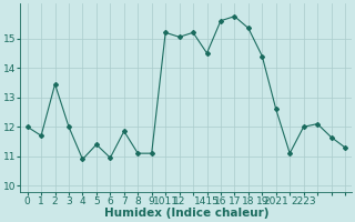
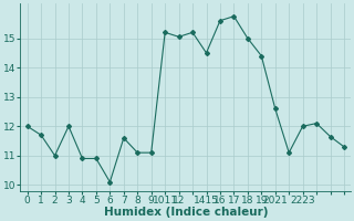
2: 13.45 -> 11.00
5: 11.40 -> 10.90
6: 10.95 -> 10.10
7: 11.85 -> 11.60
18: 15.35 -> 15.00
